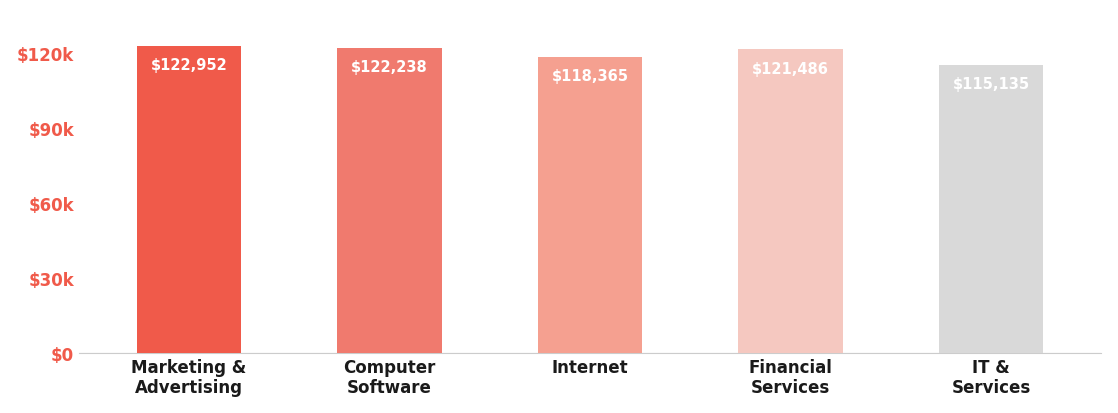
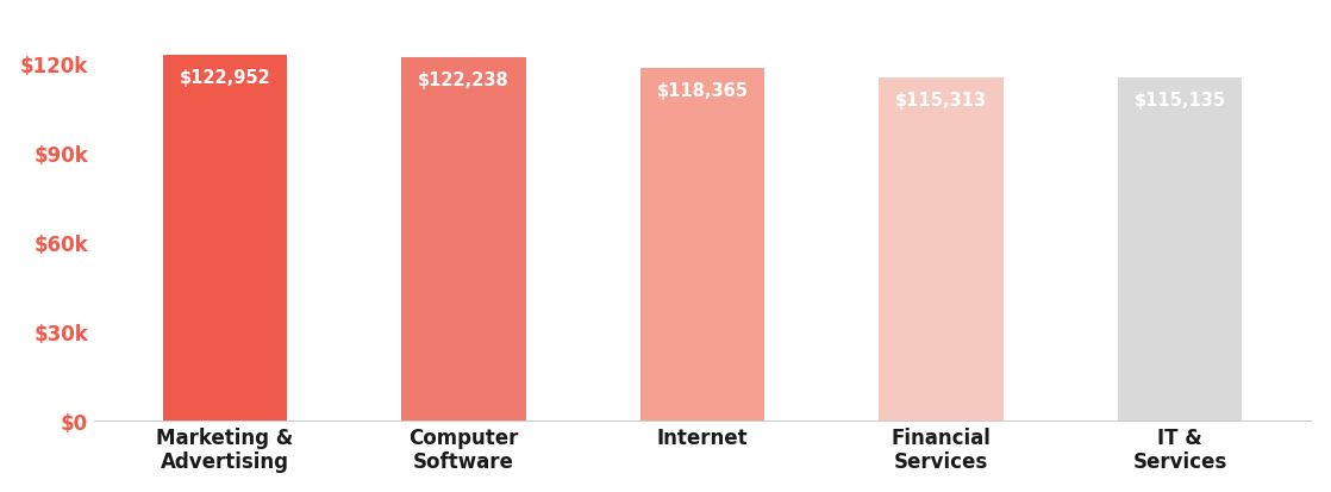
Financial Services: $121,486 -> $115,313
